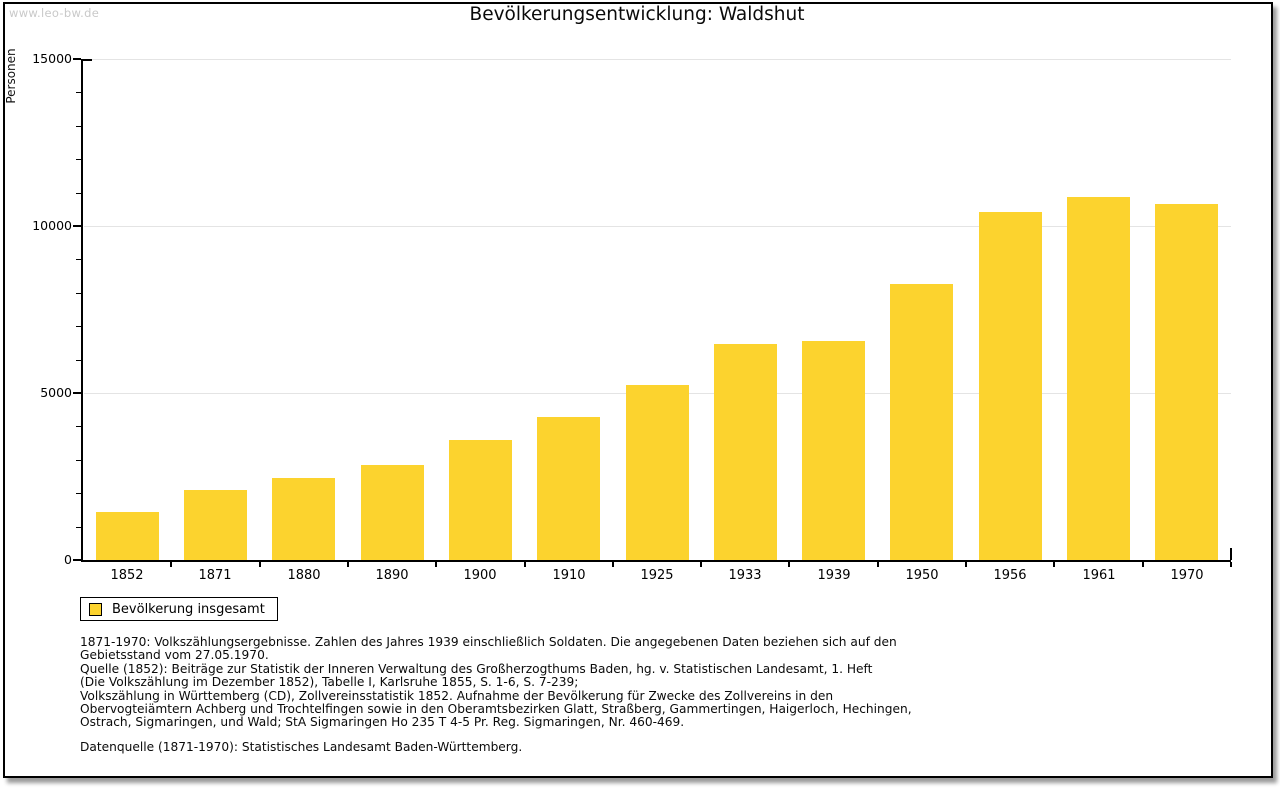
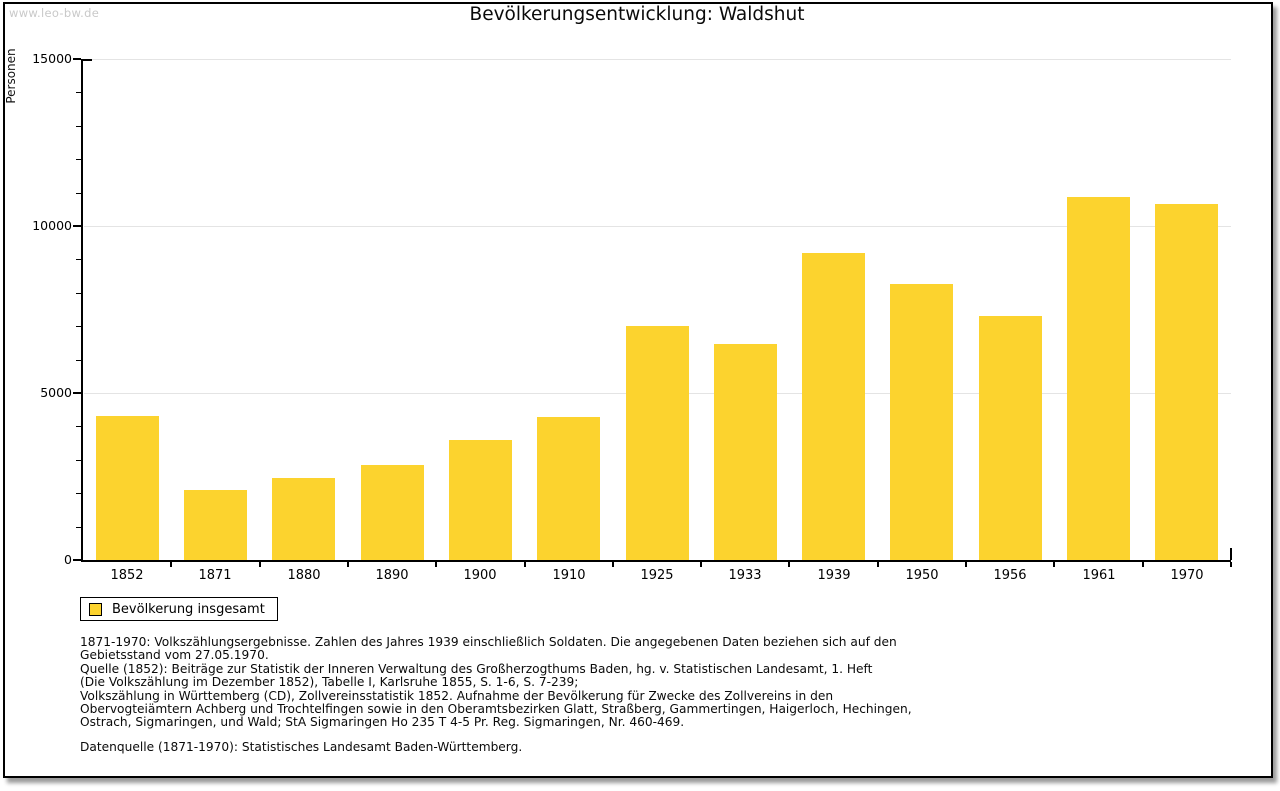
1852: 1400 -> 4300
1925: 5200 -> 7000
1939: 6600 -> 9200
1956: 10400 -> 7300
